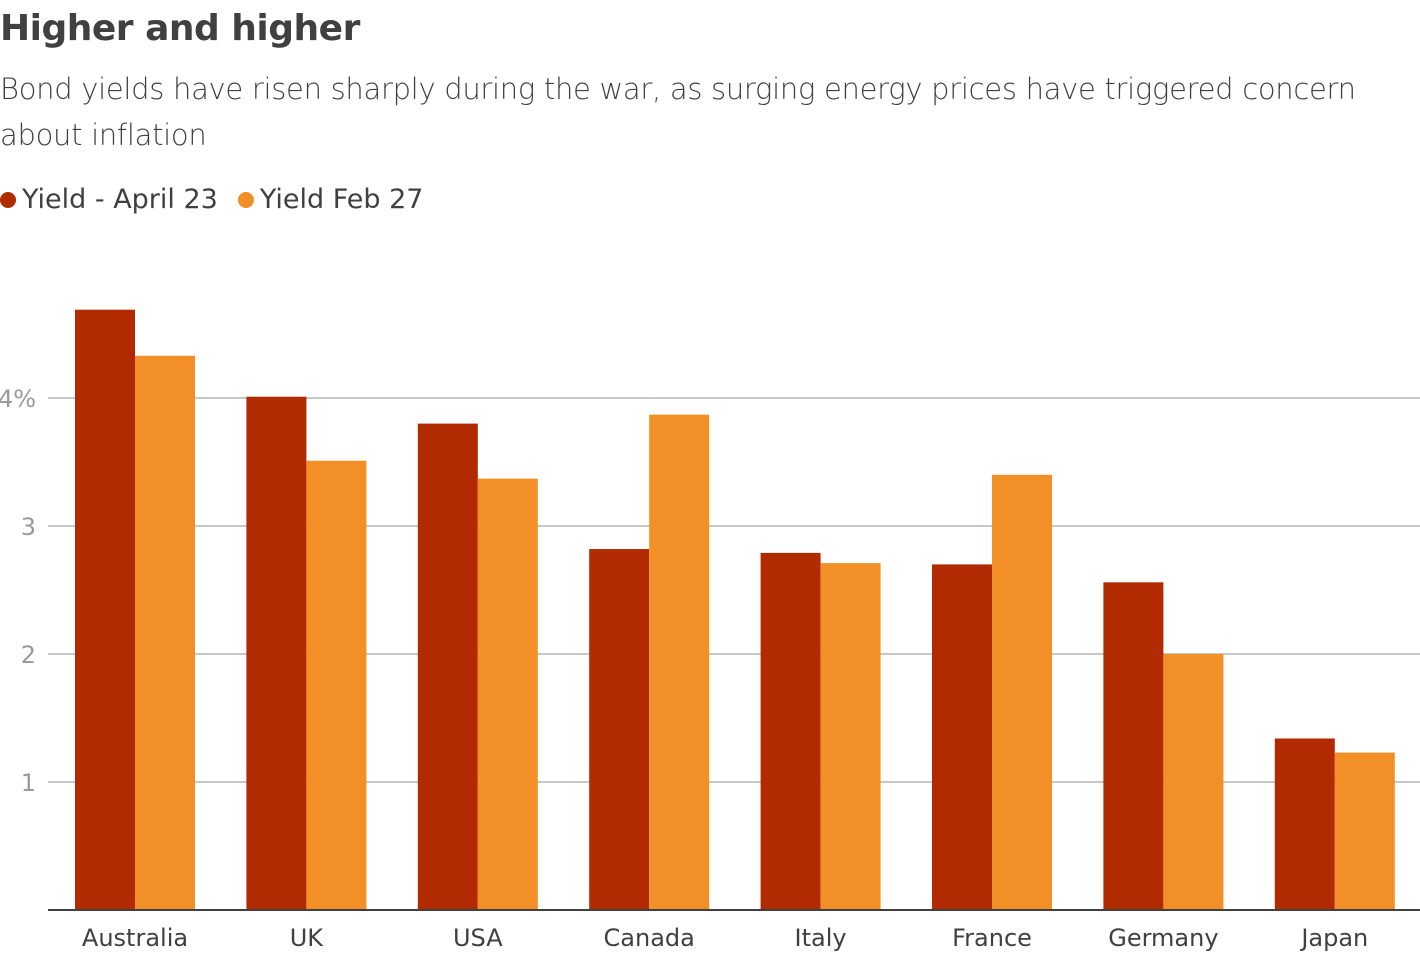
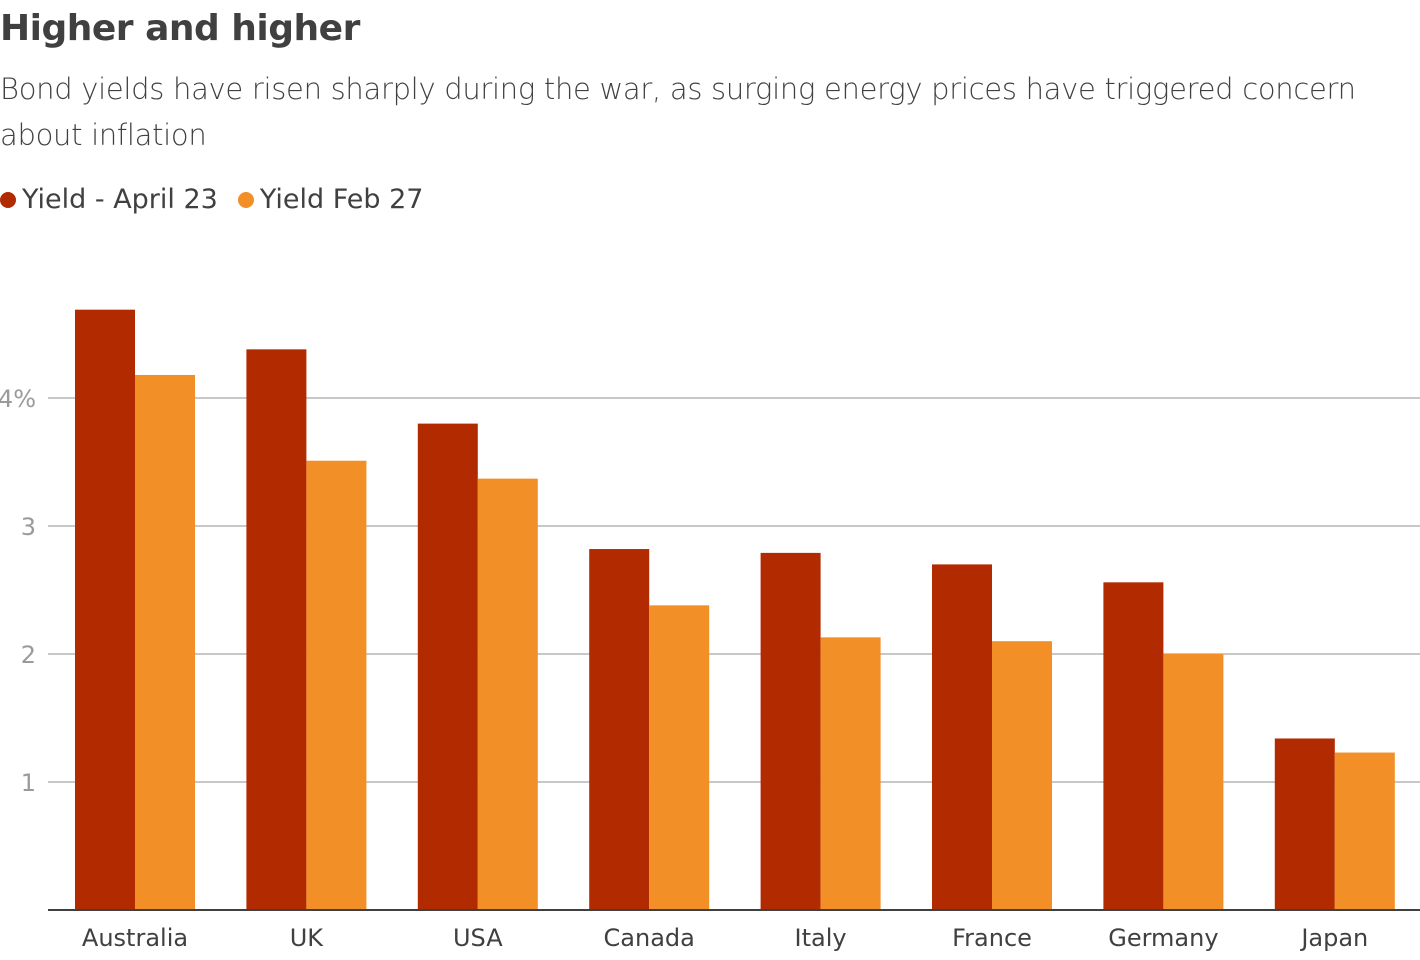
Yield Feb 27/Australia: 4.33% -> 4.18%
Yield - April 23/UK: 4.01% -> 4.38%
Yield Feb 27/Canada: 3.87% -> 2.38%
Yield Feb 27/Italy: 2.71% -> 2.13%
Yield Feb 27/France: 3.40% -> 2.10%
